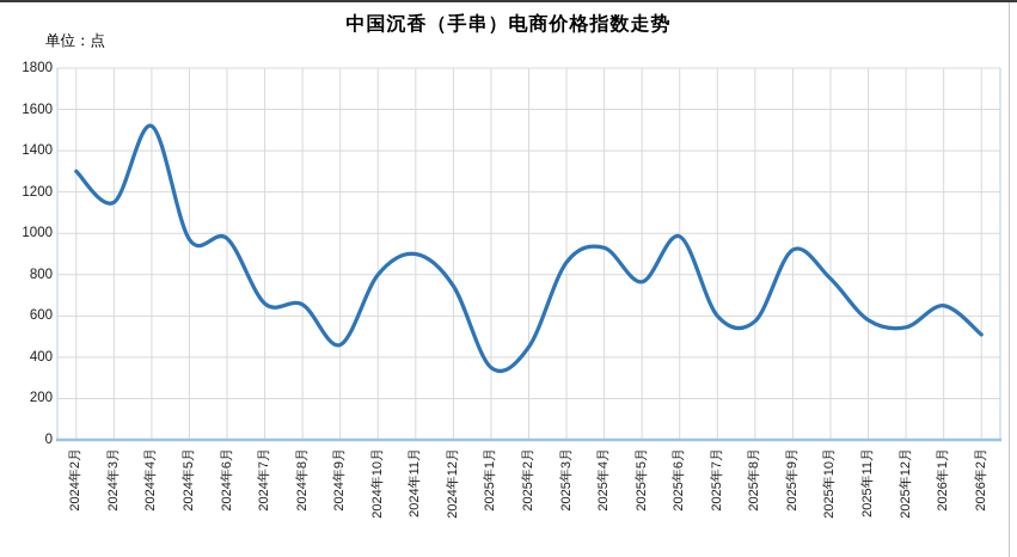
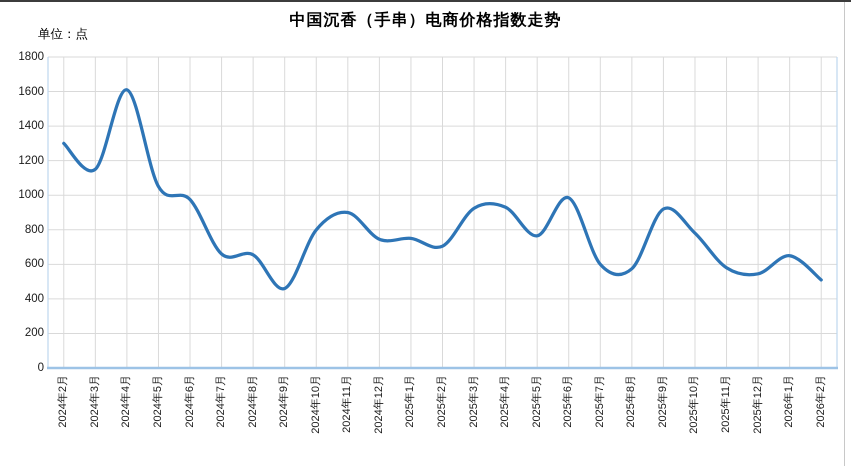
2024年4月: 1520 -> 1610
2024年5月: 970 -> 1050
2025年1月: 350 -> 750
2025年2月: 450 -> 700
2025年3月: 860 -> 920
